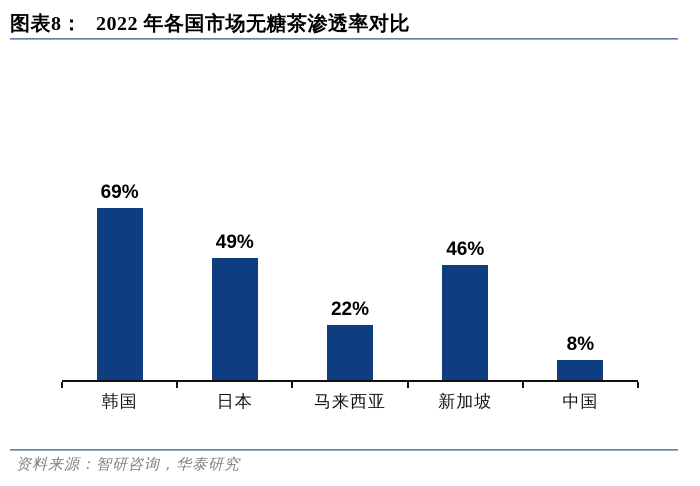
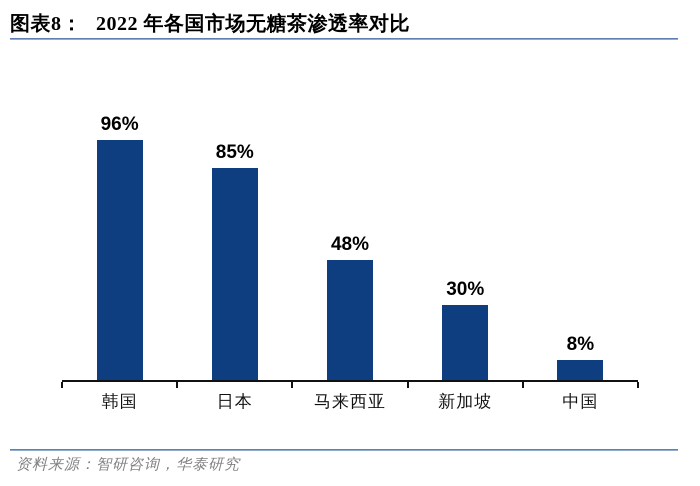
韩国: 69% -> 96%
日本: 49% -> 85%
马来西亚: 22% -> 48%
新加坡: 46% -> 30%
